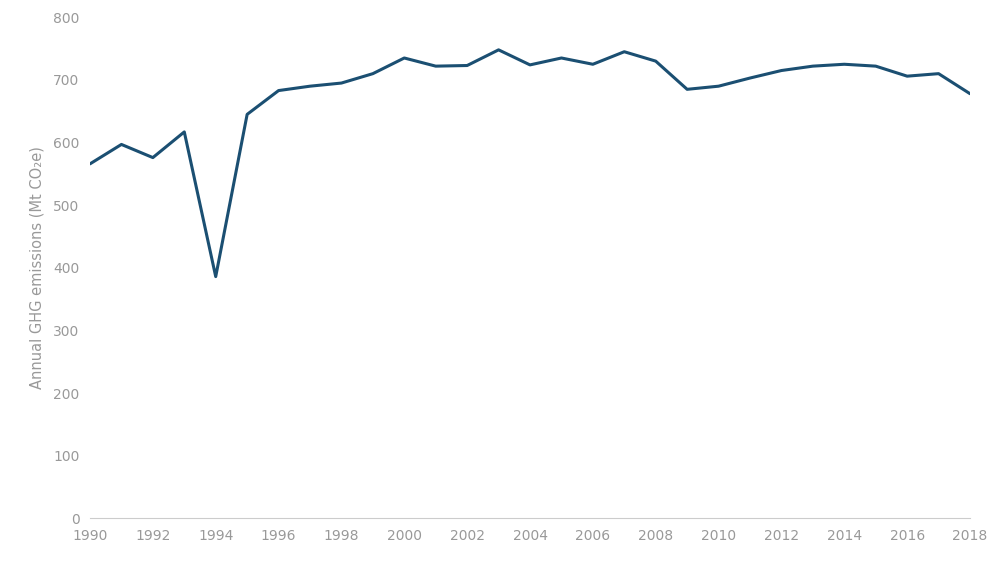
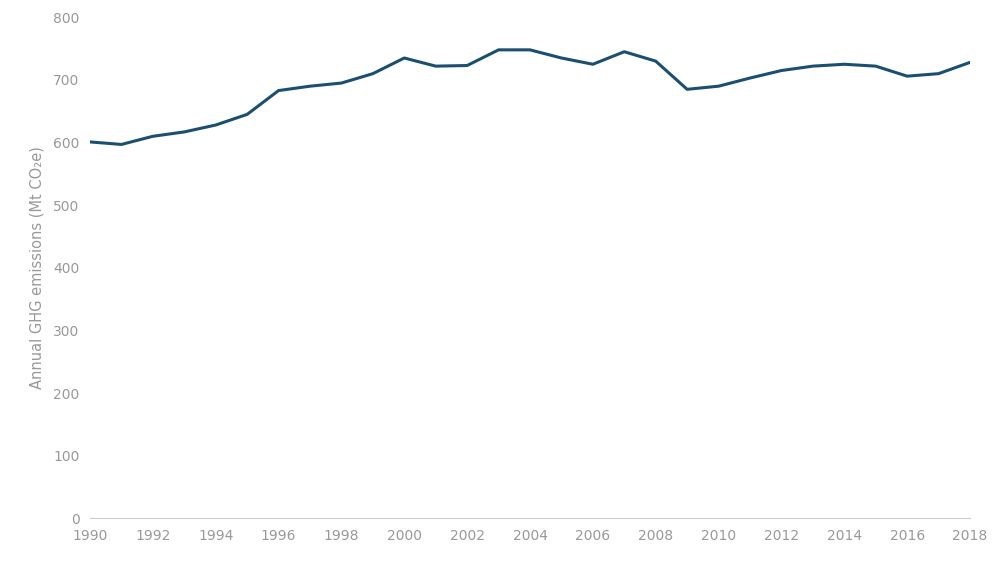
1990: 566 -> 601
1992: 576 -> 610
1994: 386 -> 628
2004: 724 -> 748
2018: 678 -> 728
